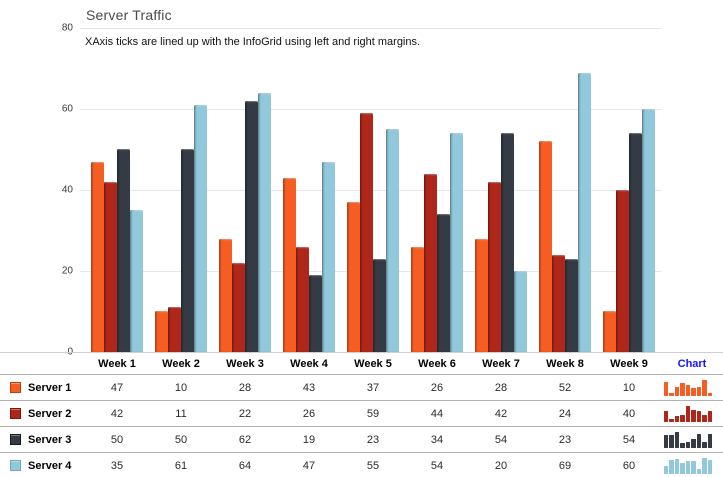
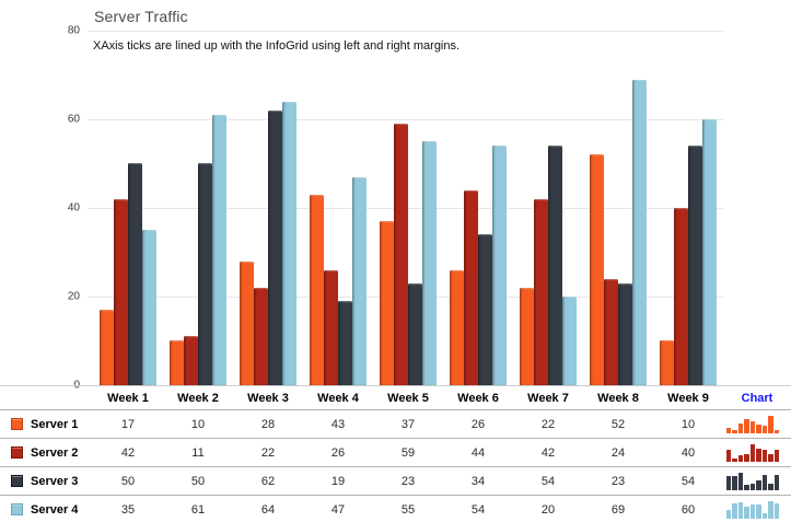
Server 1/Week 1: 47 -> 17
Server 1/Week 7: 28 -> 22
